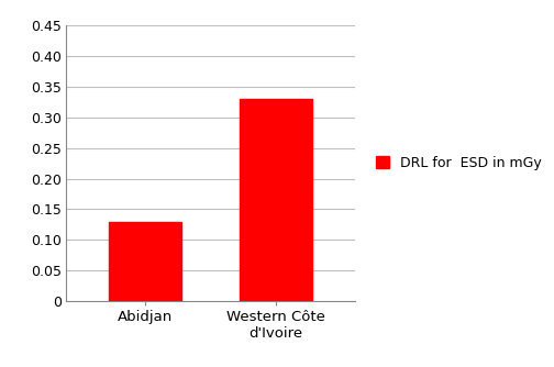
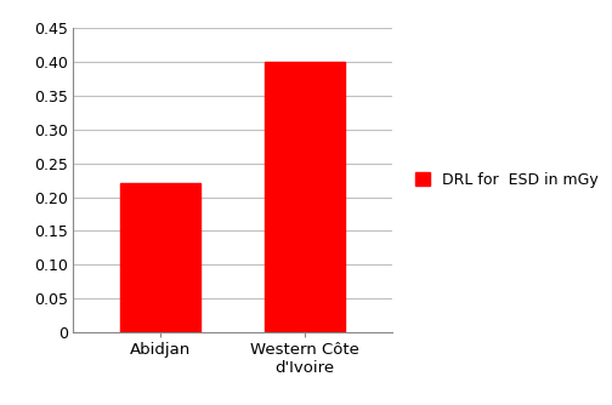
Abidjan: 0.13 -> 0.22
Western Côte d'Ivoire: 0.33 -> 0.40
